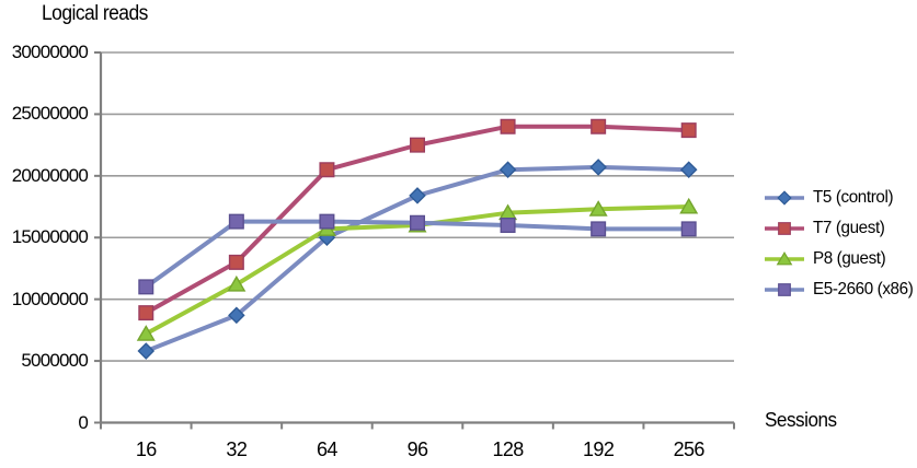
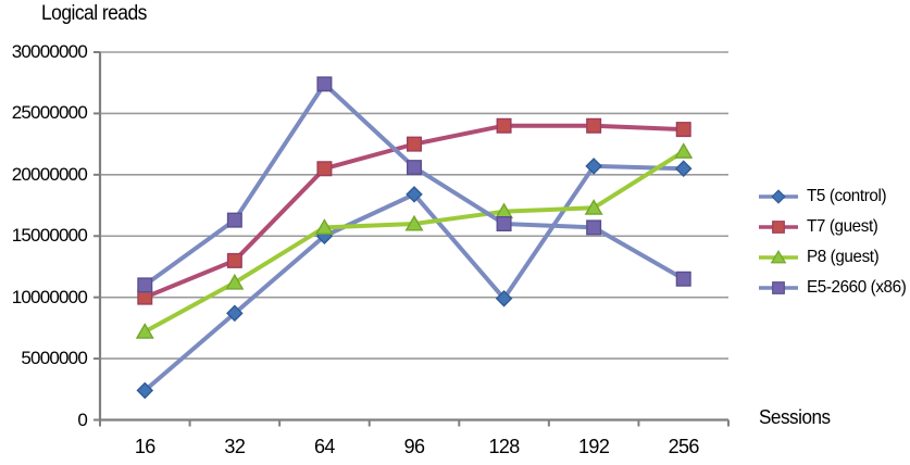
T5 (control)/16: 5800000 -> 2400000
T7 (guest)/16: 8900000 -> 10000000
E5-2660 (x86)/64: 16300000 -> 27400000
E5-2660 (x86)/96: 16200000 -> 20600000
T5 (control)/128: 20500000 -> 9900000
P8 (guest)/256: 17500000 -> 21900000
E5-2660 (x86)/256: 15700000 -> 11500000
